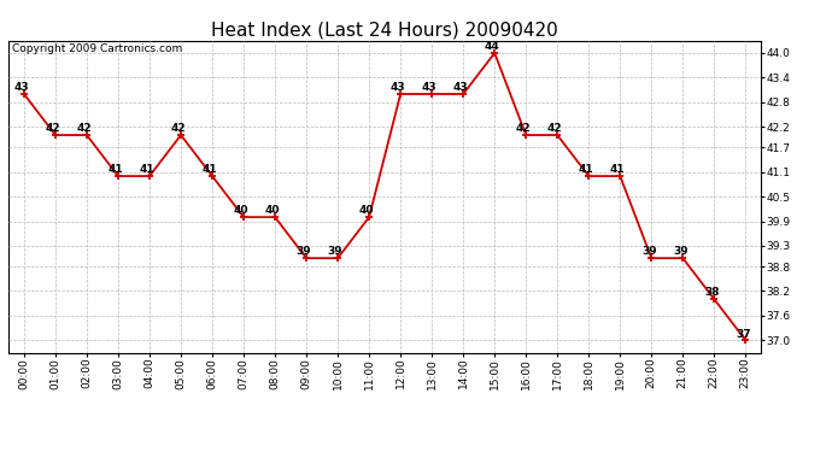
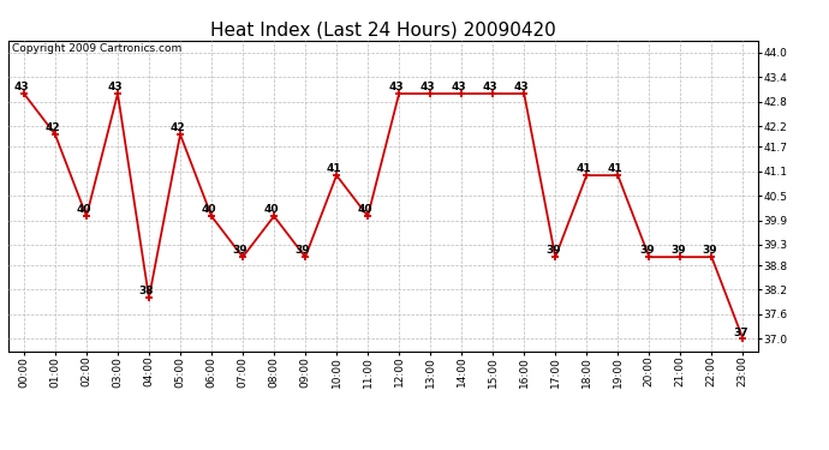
02:00: 42 -> 40
03:00: 41 -> 43
04:00: 41 -> 38
06:00: 41 -> 40
07:00: 40 -> 39
10:00: 39 -> 41
15:00: 44 -> 43
16:00: 42 -> 43
17:00: 42 -> 39
22:00: 38 -> 39
